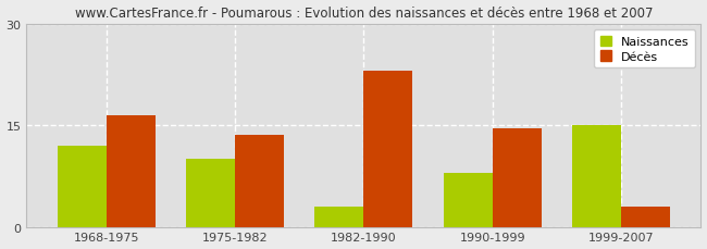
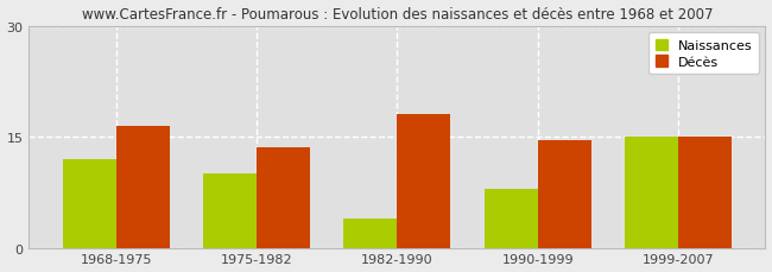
Naissances/1982-1990: 3 -> 4
Décès/1982-1990: 23.0 -> 18.0
Décès/1999-2007: 3.0 -> 15.0
